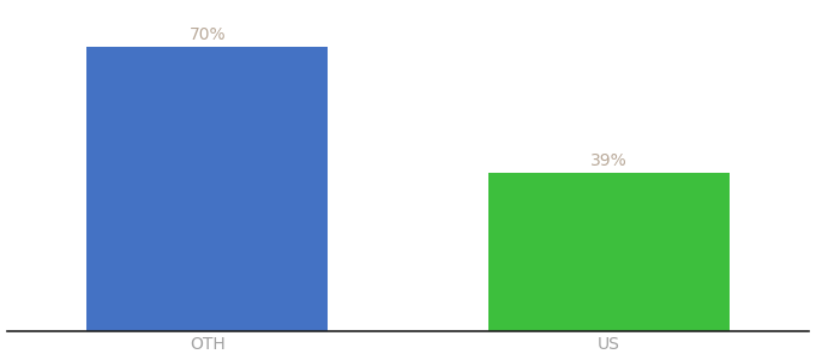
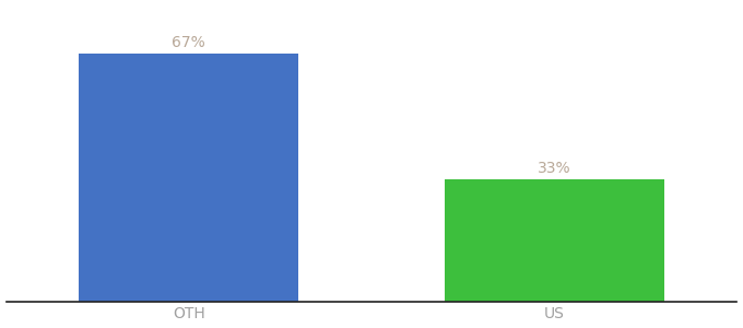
OTH: 70% -> 67%
US: 39% -> 33%
